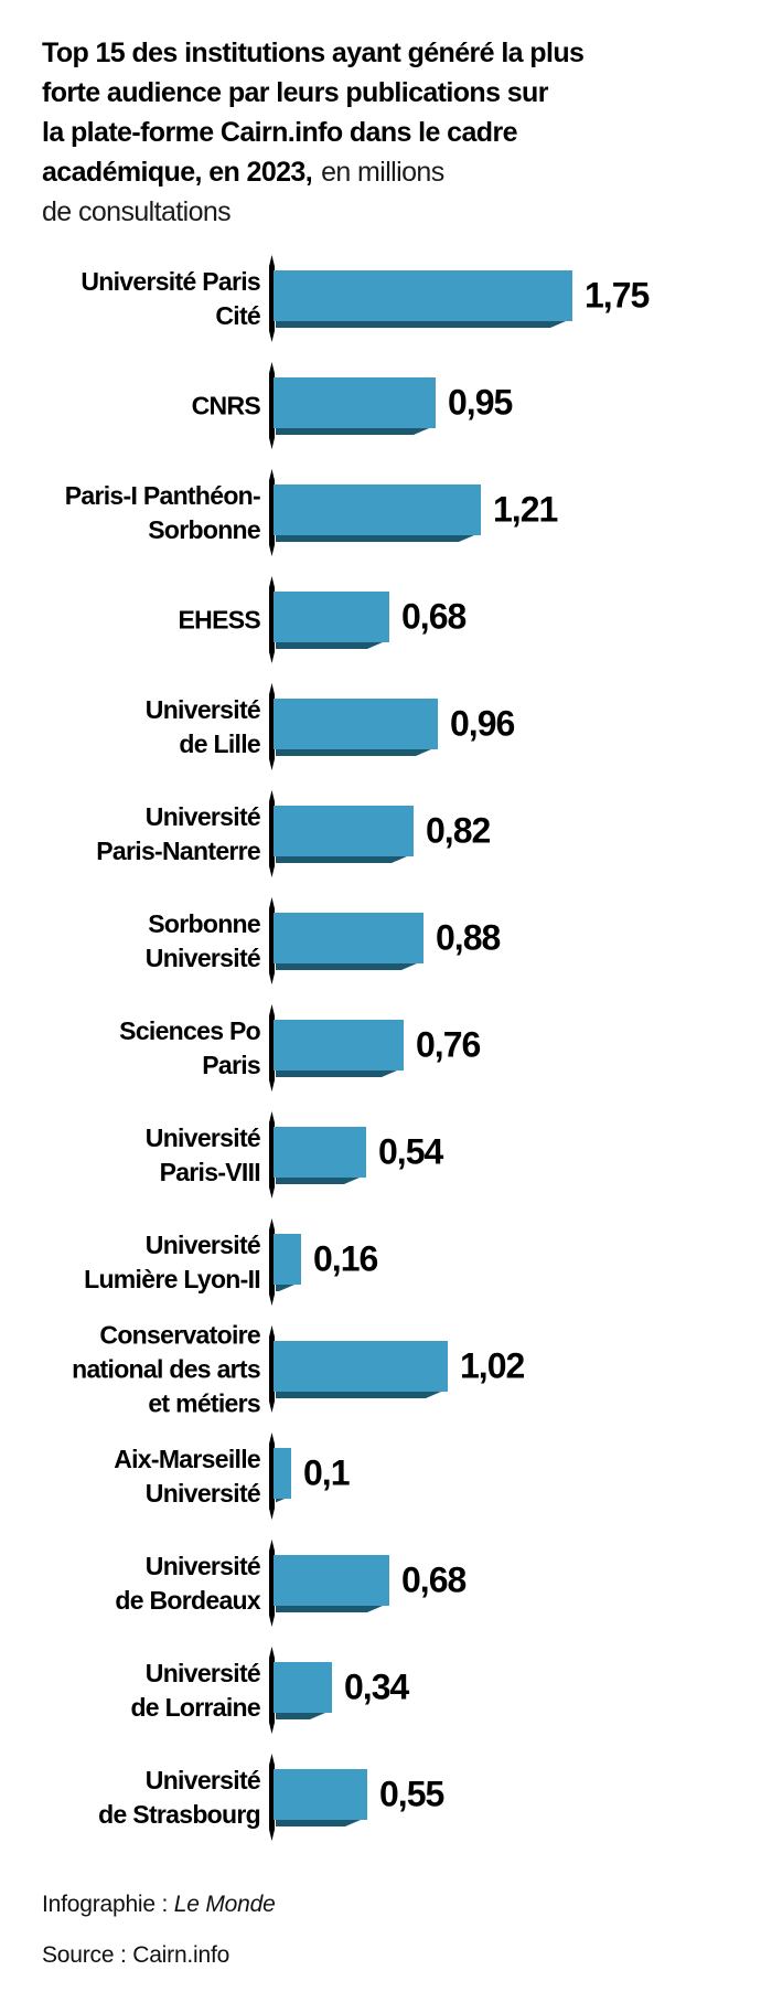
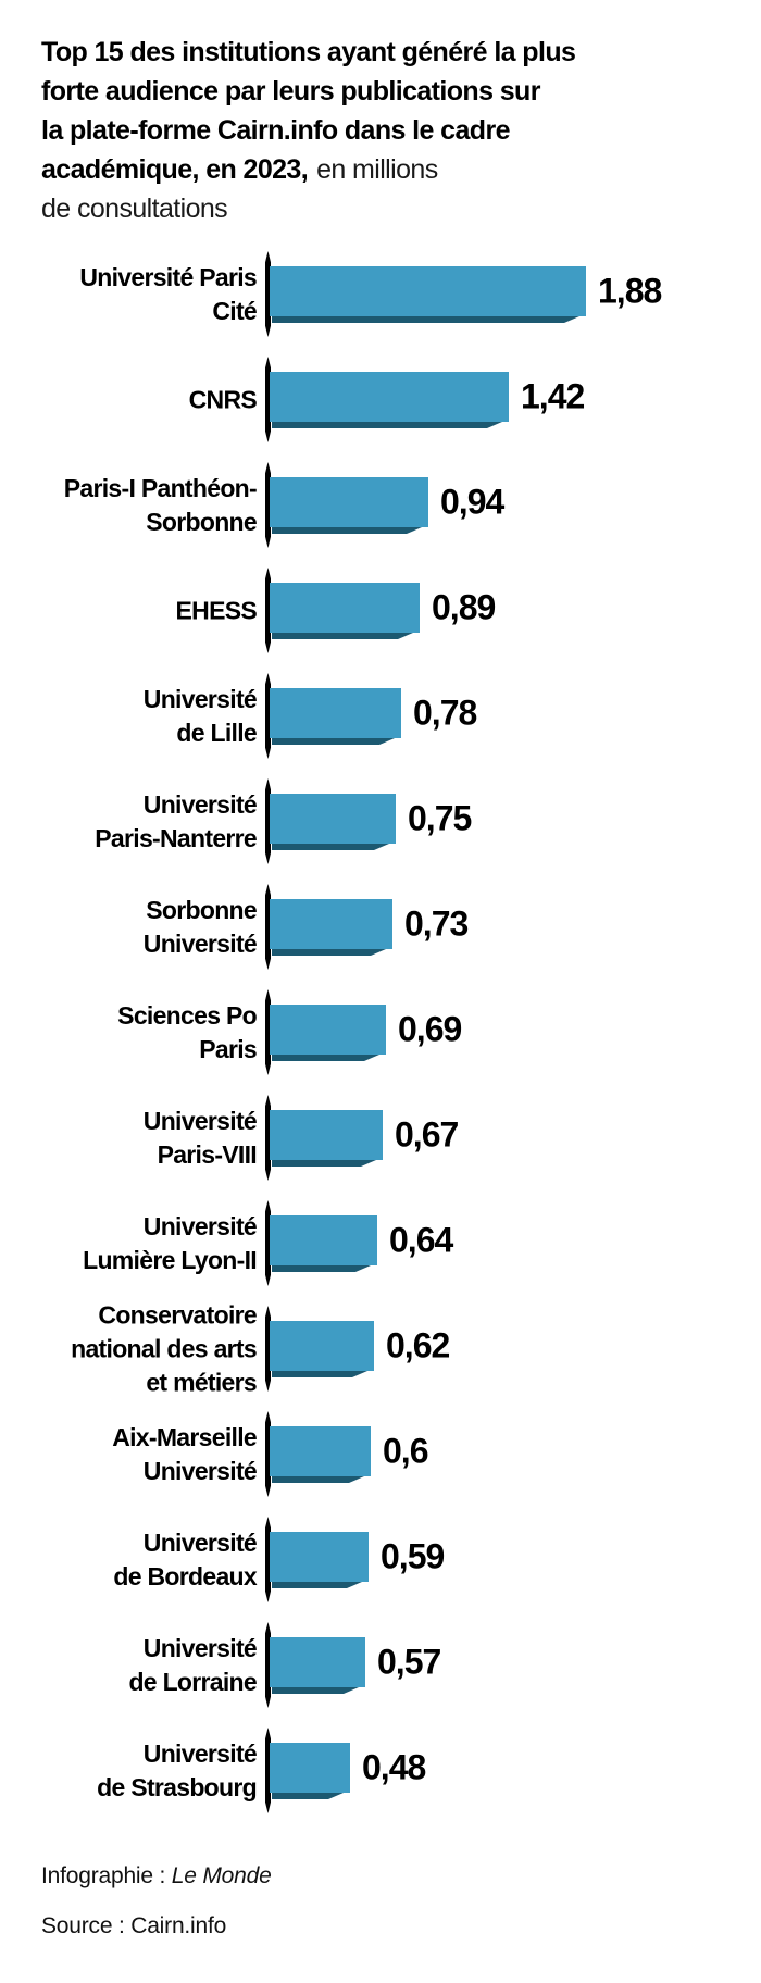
Université Paris Cité: 1,75 -> 1,88
CNRS: 0,95 -> 1,42
Paris-I Panthéon- Sorbonne: 1,21 -> 0,94
EHESS: 0,68 -> 0,89
Université de Lille: 0,96 -> 0,78
Université Paris-Nanterre: 0,82 -> 0,75
Sorbonne Université: 0,88 -> 0,73
Sciences Po Paris: 0,76 -> 0,69
Université Paris-VIII: 0,54 -> 0,67
Université Lumière Lyon-II: 0,16 -> 0,64
Conservatoire national des arts et métiers: 1,02 -> 0,62
Aix-Marseille Université: 0,1 -> 0,6
Université de Bordeaux: 0,68 -> 0,59
Université de Lorraine: 0,34 -> 0,57
Université de Strasbourg: 0,55 -> 0,48
